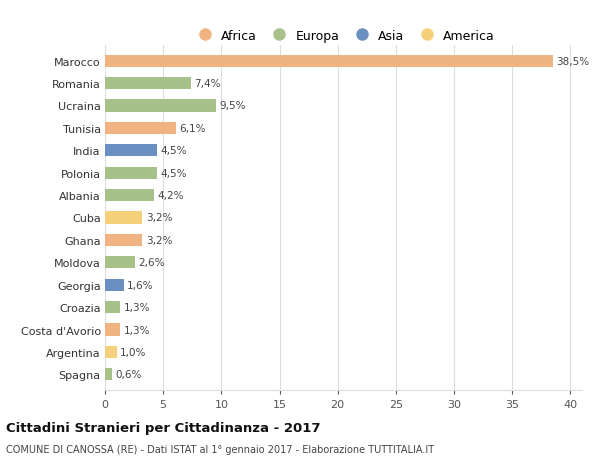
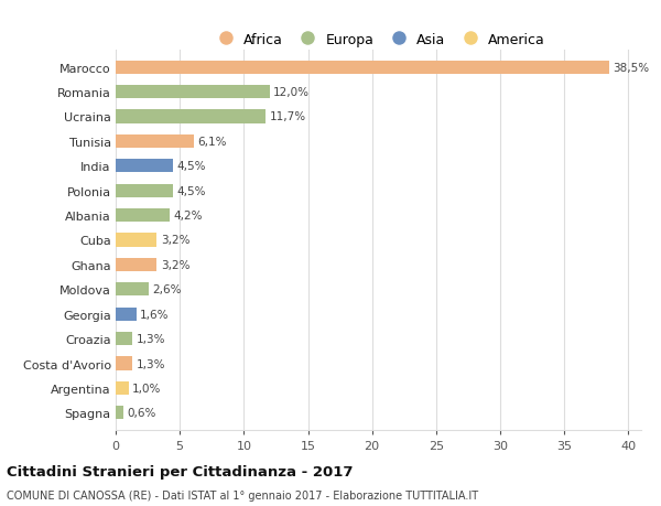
Romania: 7,4% -> 12,0%
Ucraina: 9,5% -> 11,7%
